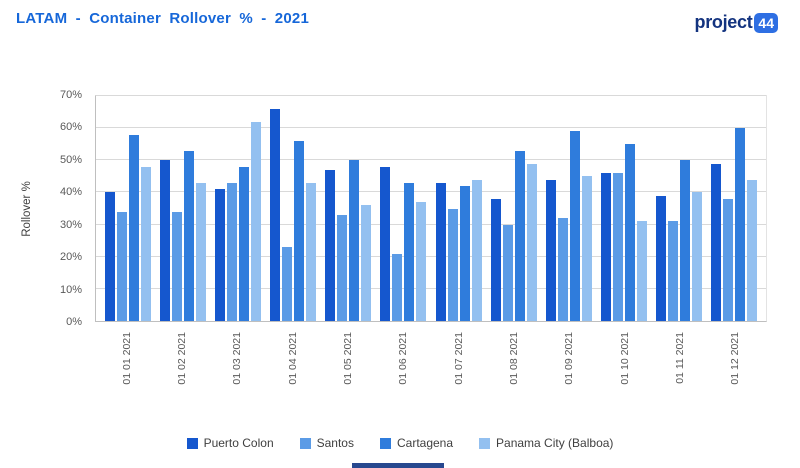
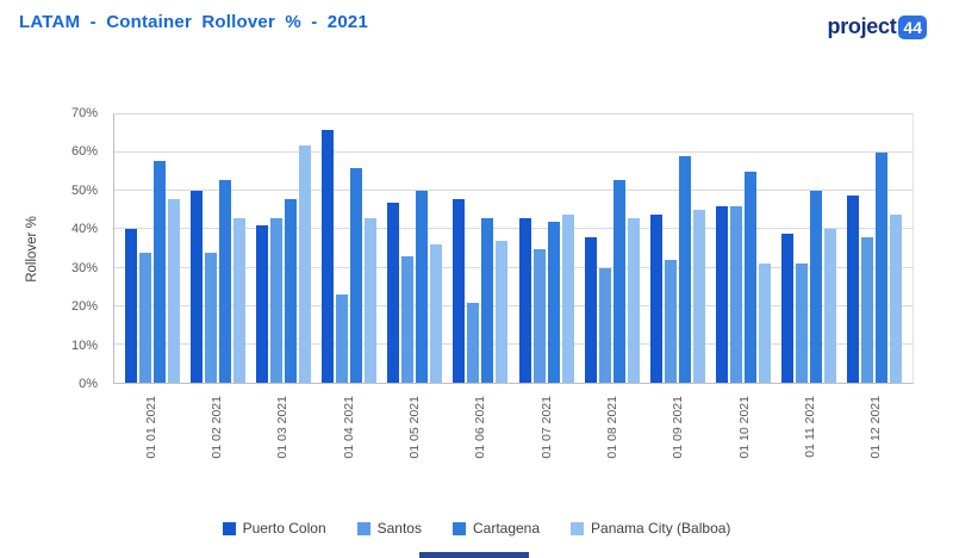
Panama City (Balboa)/01 08 2021: 49% -> 43%
